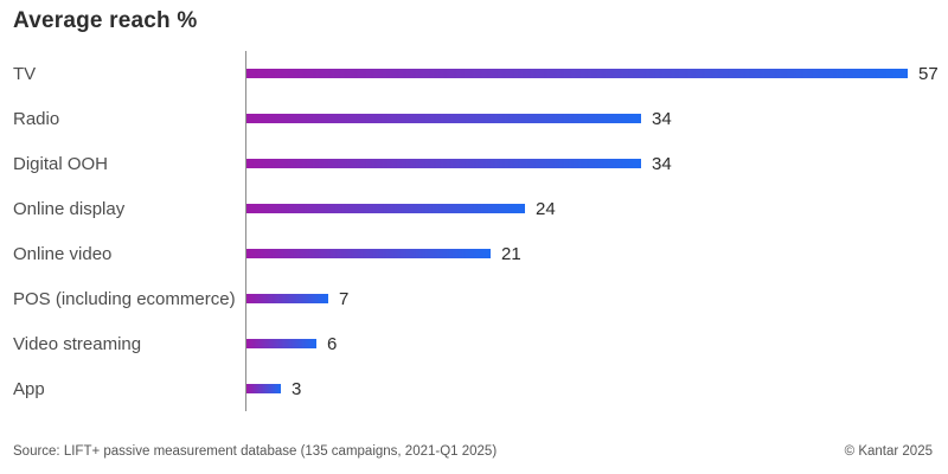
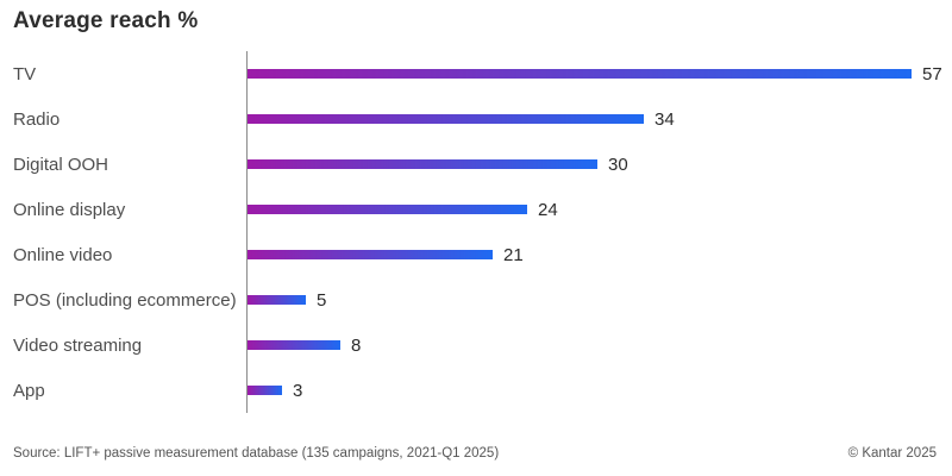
Digital OOH: 34 -> 30
POS (including ecommerce): 7 -> 5
Video streaming: 6 -> 8
